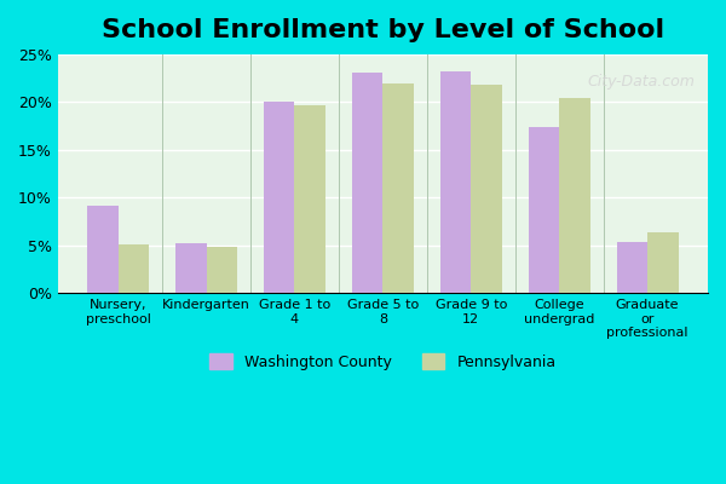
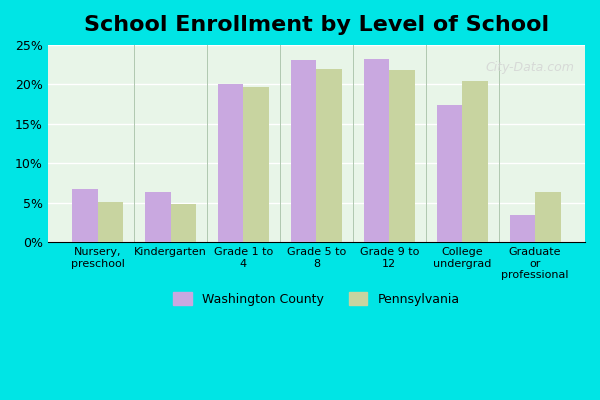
Washington County/Nursery, preschool: 9.2% -> 6.8%
Washington County/Kindergarten: 5.2% -> 6.3%
Washington County/Graduate or professional: 5.4% -> 3.5%
